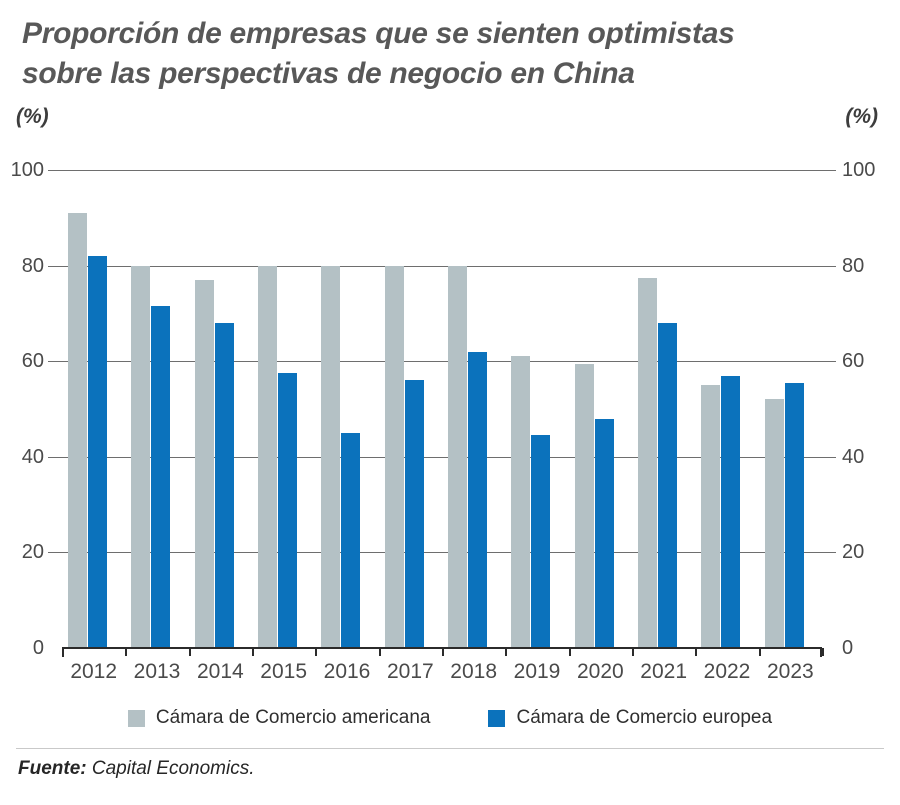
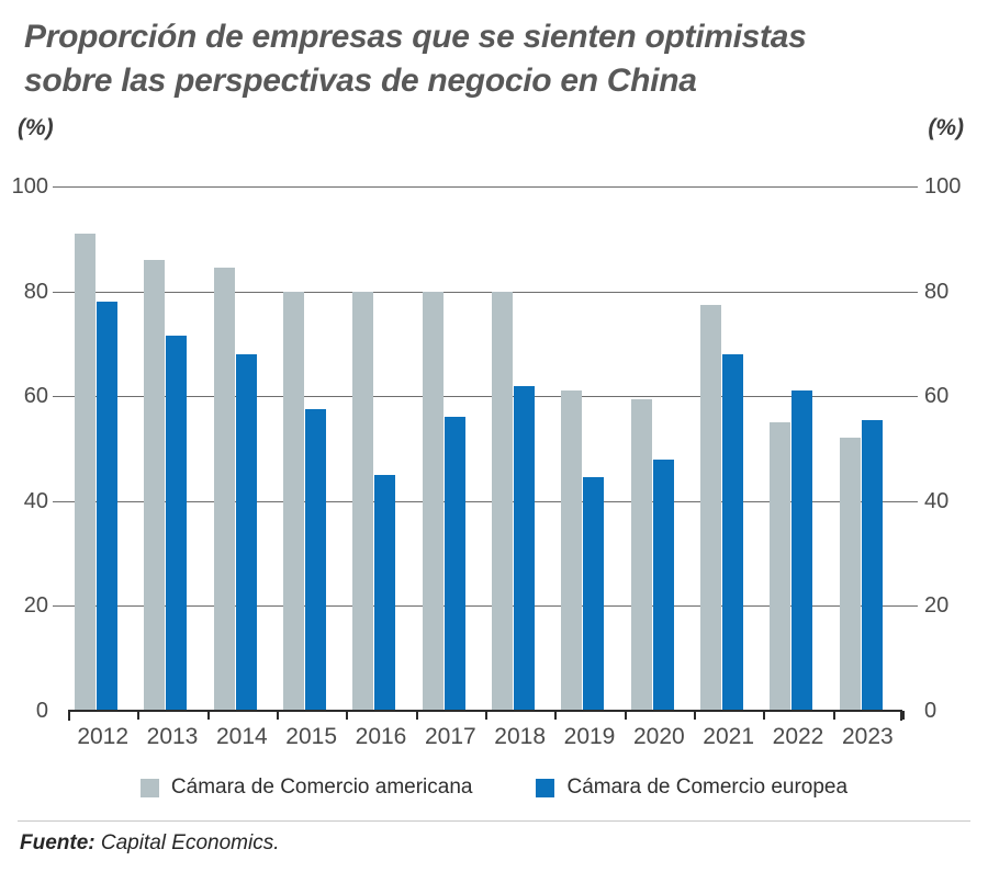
Cámara de Comercio europea/2012: 82 -> 78
Cámara de Comercio americana/2013: 80 -> 86
Cámara de Comercio americana/2014: 77 -> 84
Cámara de Comercio europea/2022: 57 -> 61
